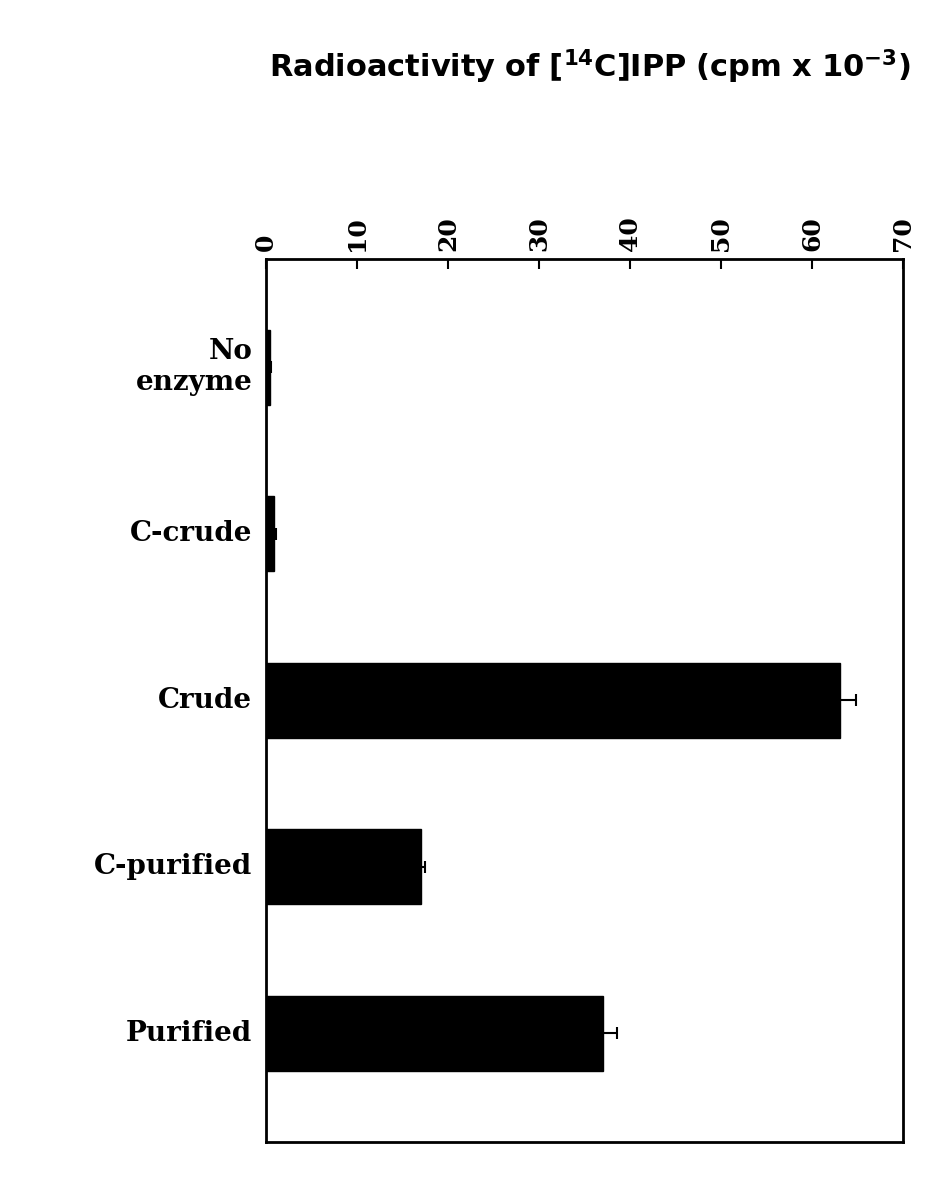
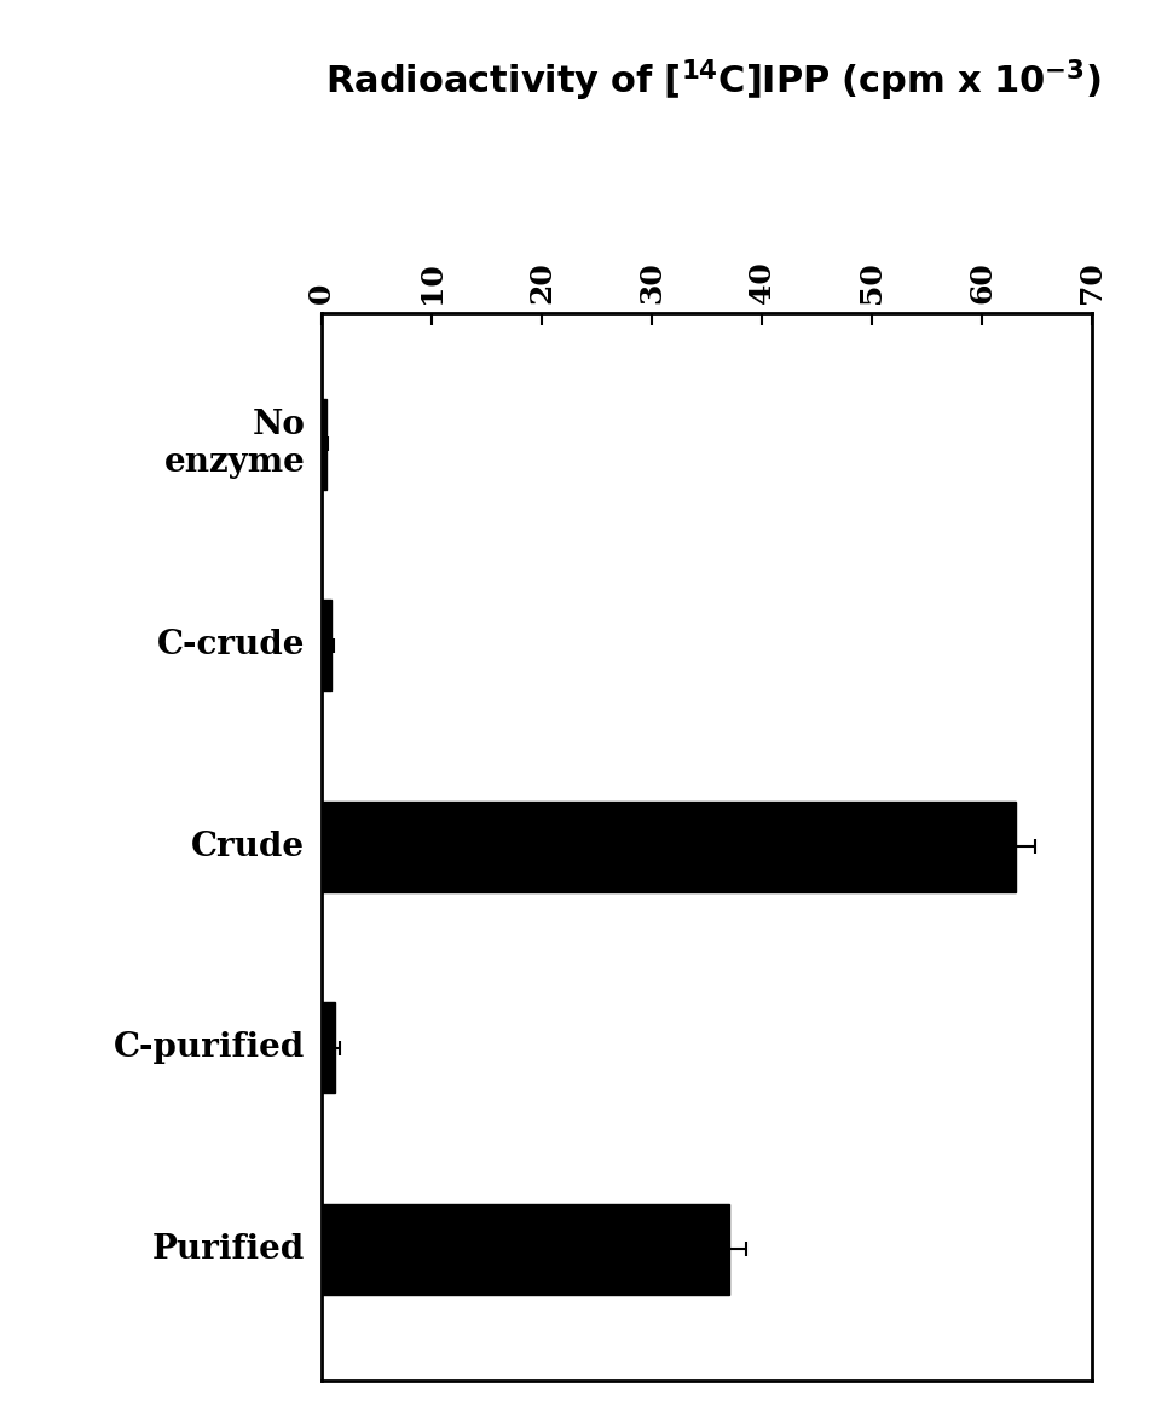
C-purified: 17.0 -> 1.2
